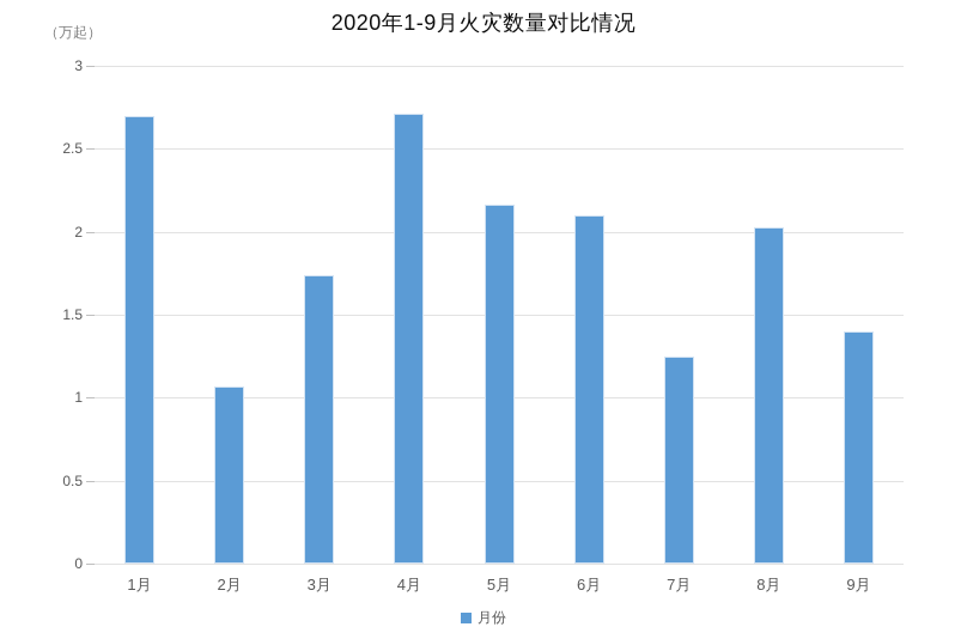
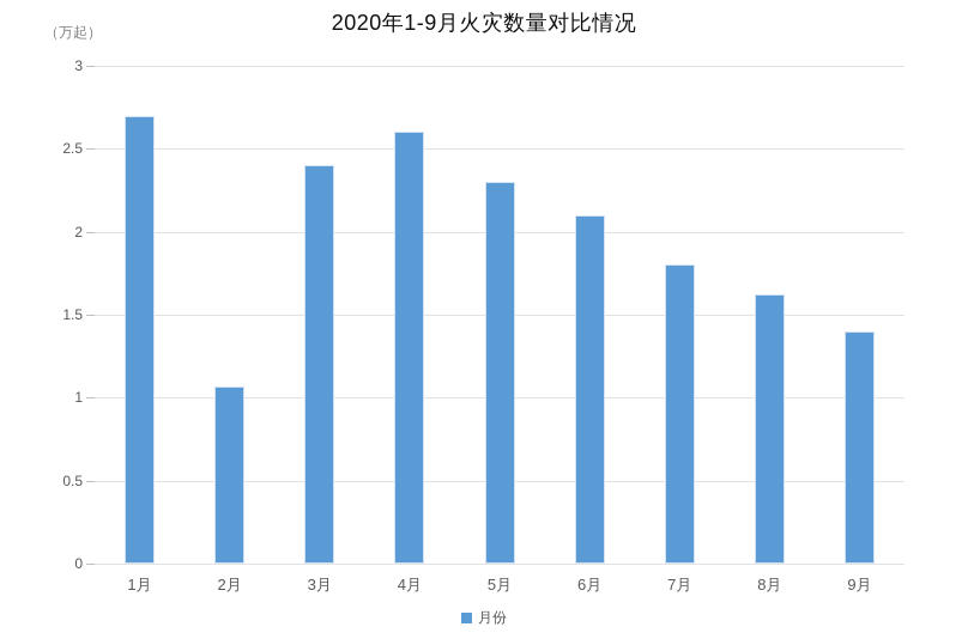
3月: 1.74 -> 2.40
4月: 2.71 -> 2.60
5月: 2.16 -> 2.30
7月: 1.25 -> 1.80
8月: 2.03 -> 1.62
